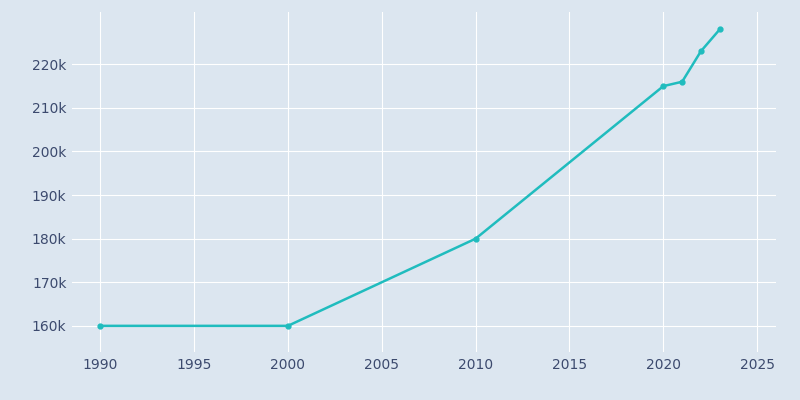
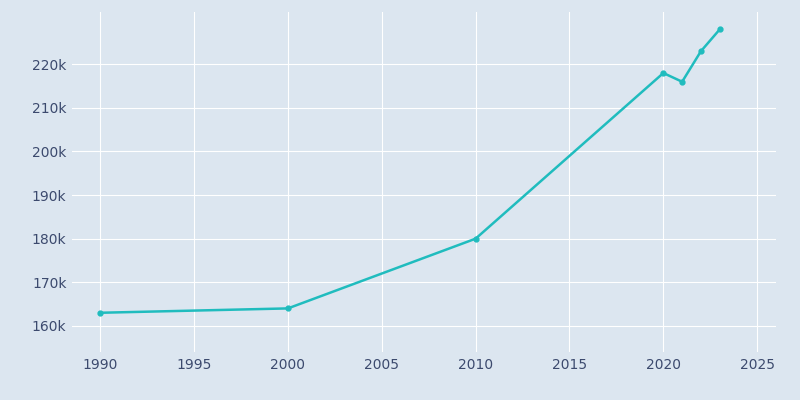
1990: 160k -> 163k
2000: 160k -> 164k
2020: 215k -> 218k
